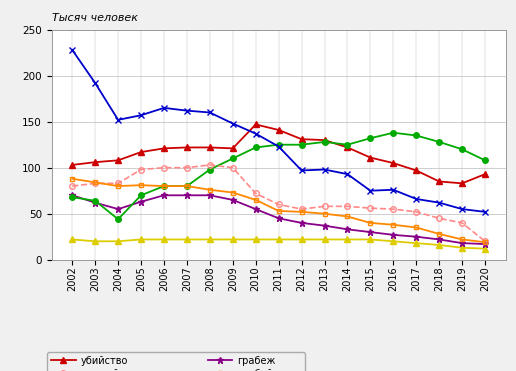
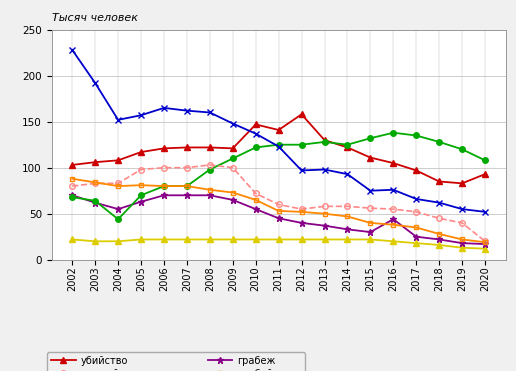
убийство/2012: 131 -> 158
грабеж/2016: 27 -> 44
